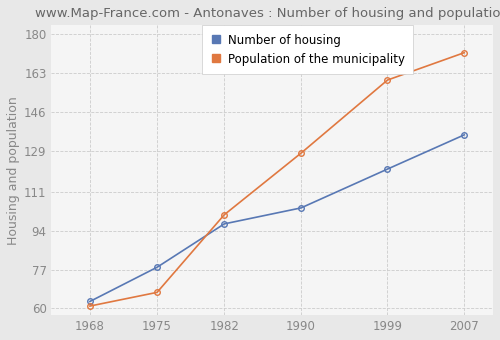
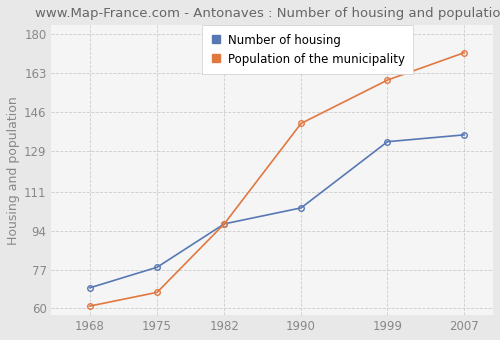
Number of housing/1968: 63 -> 69
Population of the municipality/1982: 101 -> 97
Population of the municipality/1990: 128 -> 141
Number of housing/1999: 121 -> 133
